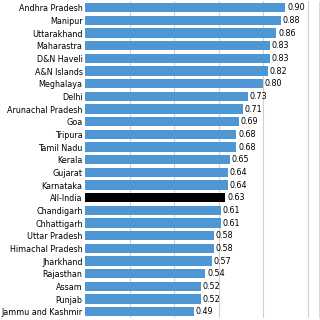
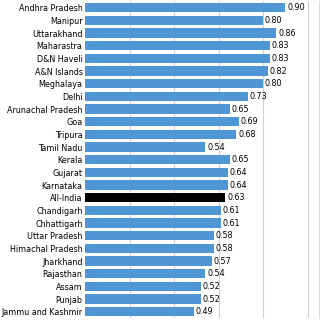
Manipur: 0.88 -> 0.80
Arunachal Pradesh: 0.71 -> 0.65
Tamil Nadu: 0.68 -> 0.54
